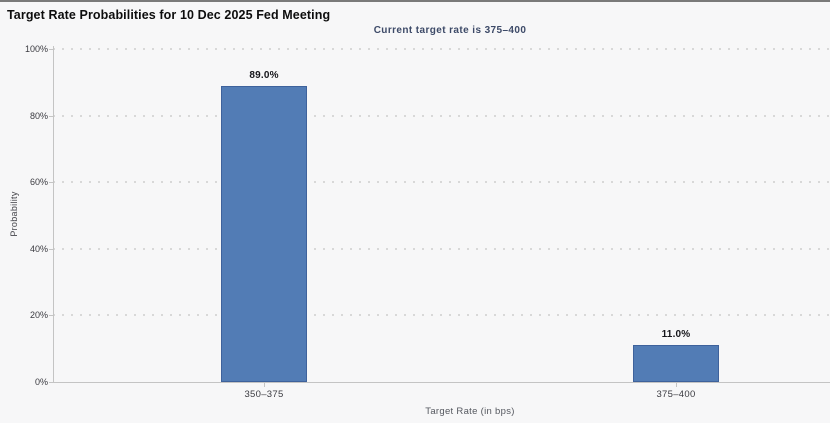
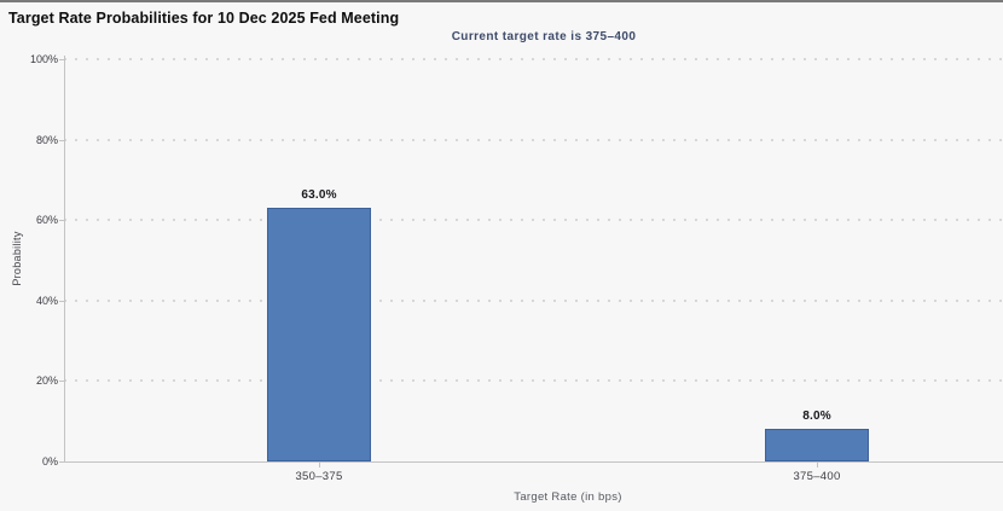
350–375: 89.0% -> 63.0%
375–400: 11.0% -> 8.0%
